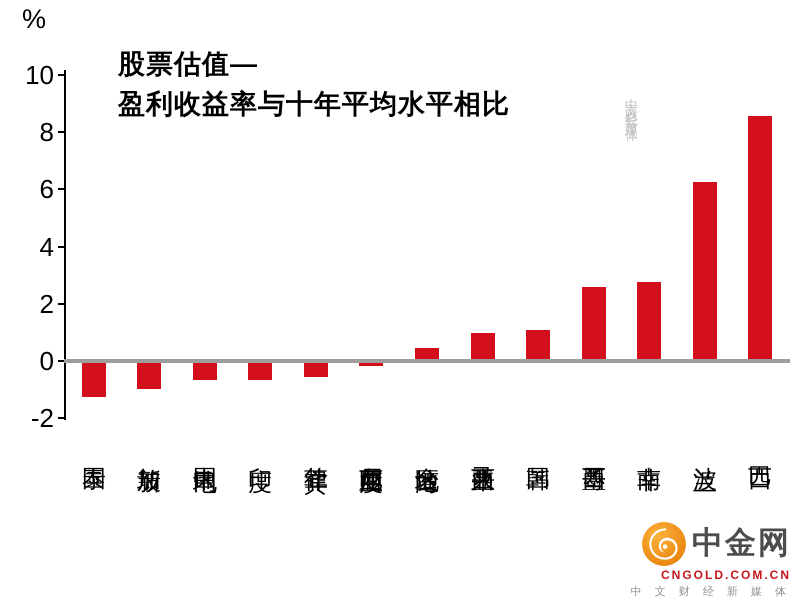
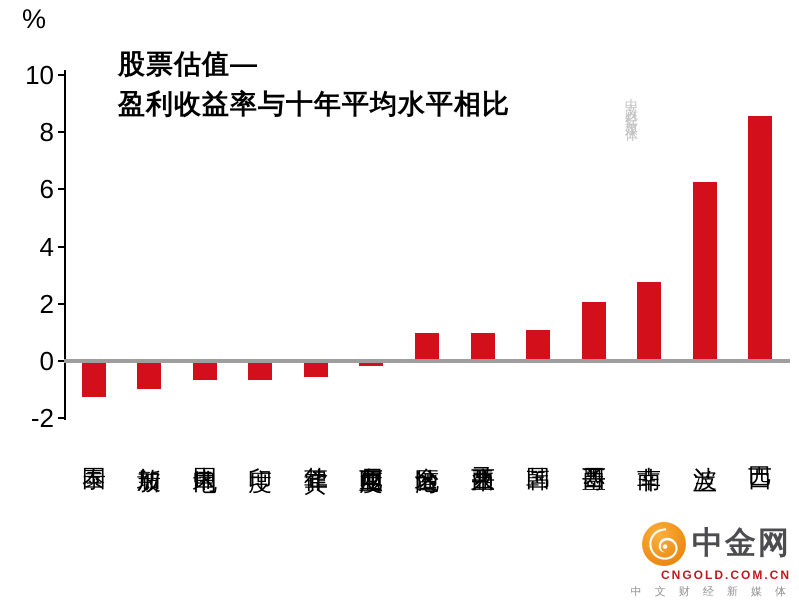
台湾地区: 0.4 -> 0.9
墨西哥: 2.5 -> 2.0
